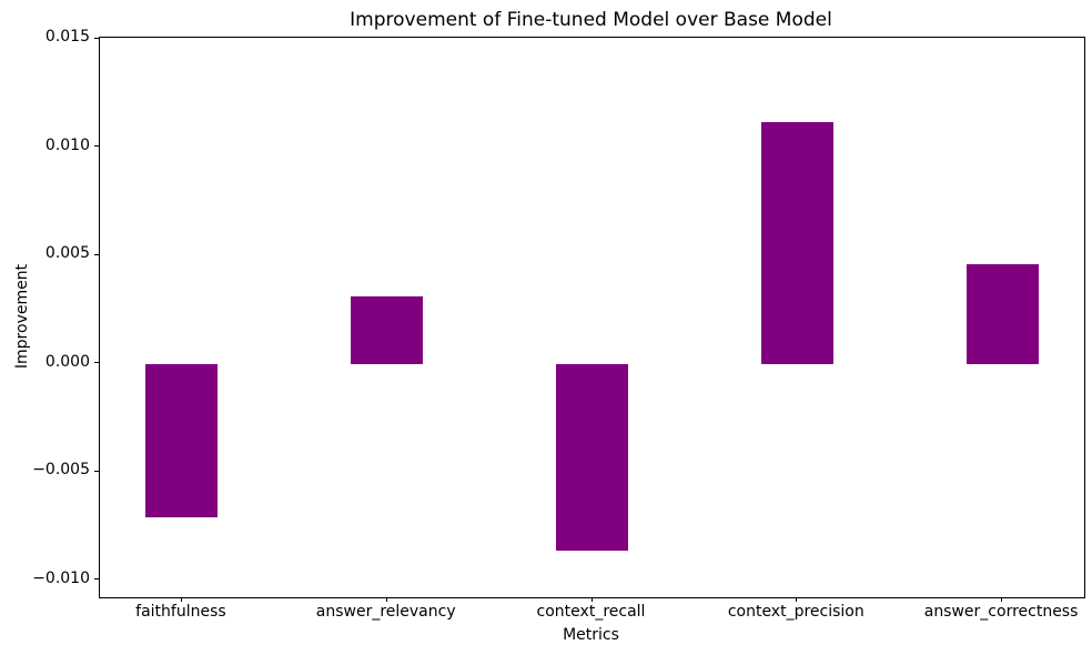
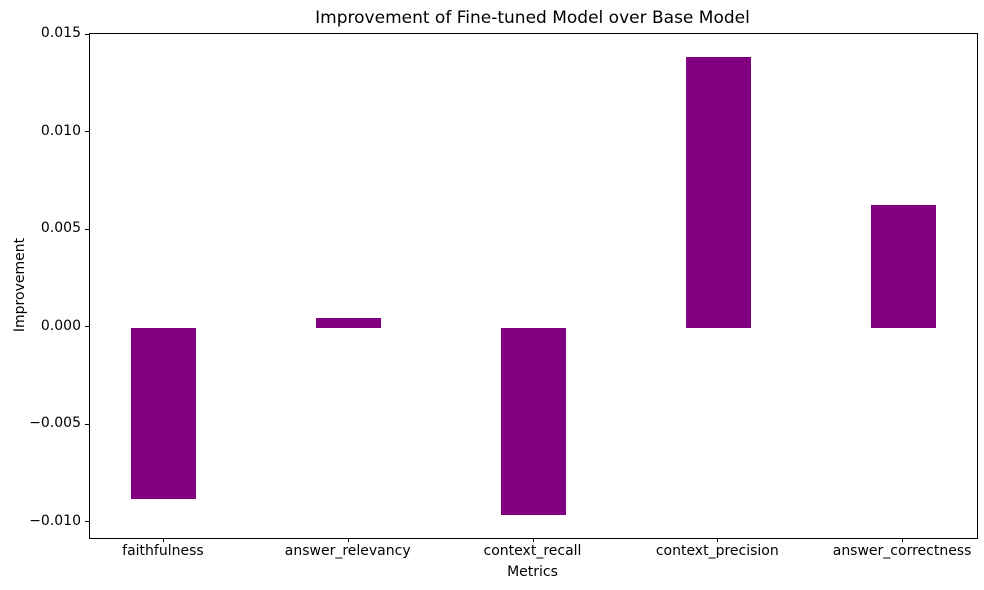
faithfulness: -0.0071 -> -0.0088
answer_relevancy: 0.0031 -> 0.0005
context_recall: -0.0086 -> -0.0096
context_precision: 0.0112 -> 0.0139
answer_correctness: 0.0046 -> 0.0063
